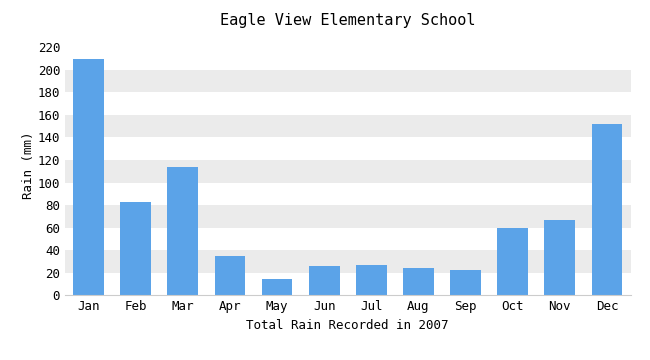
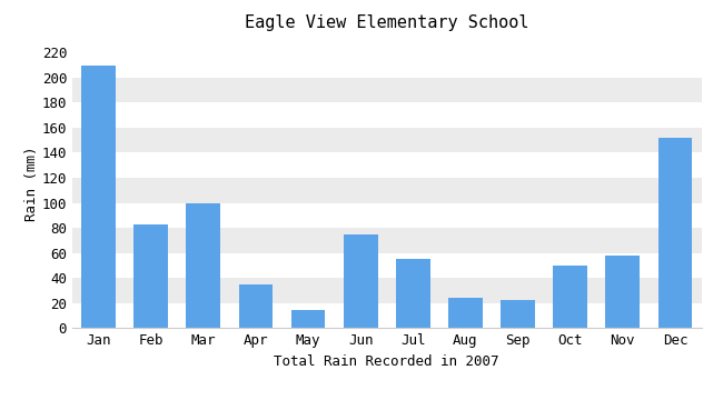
Mar: 114 -> 100
Jun: 26 -> 75
Jul: 27 -> 55
Oct: 60 -> 50
Nov: 67 -> 58
